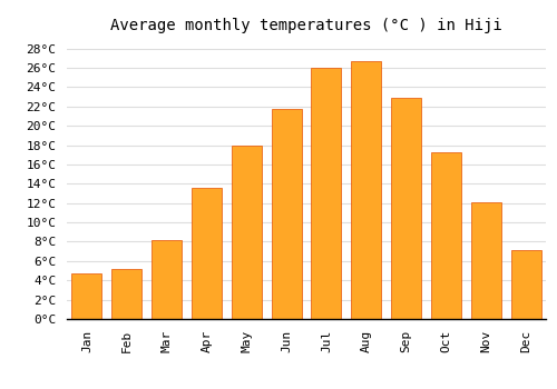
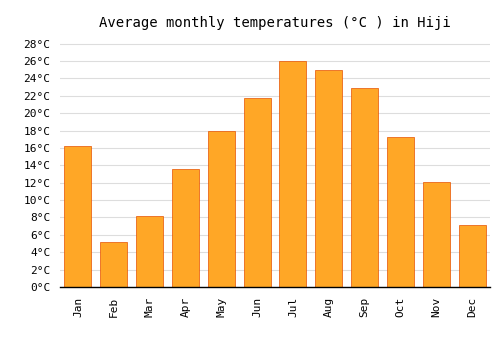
Jan: 4.7°C -> 16.2°C
Aug: 26.7°C -> 25.0°C
